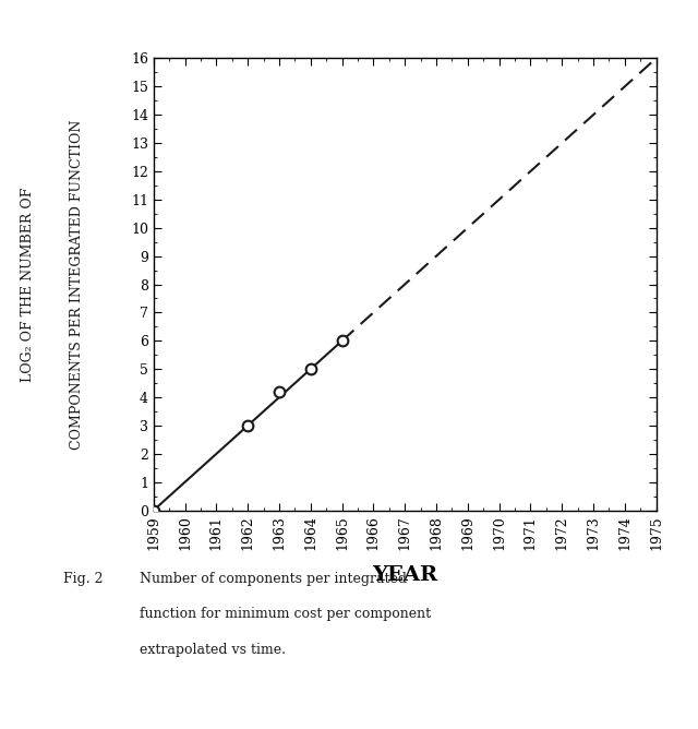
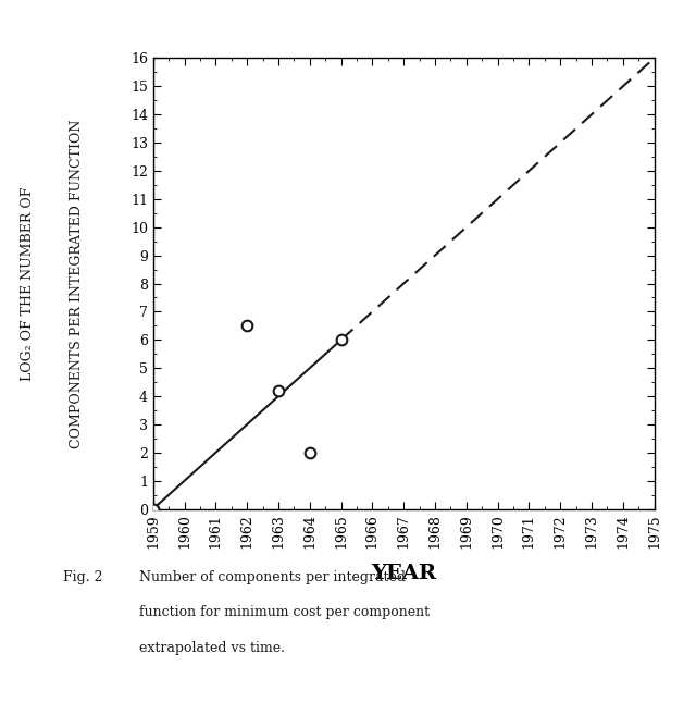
1962: 3.0 -> 6.5
1964: 5.0 -> 2.0
